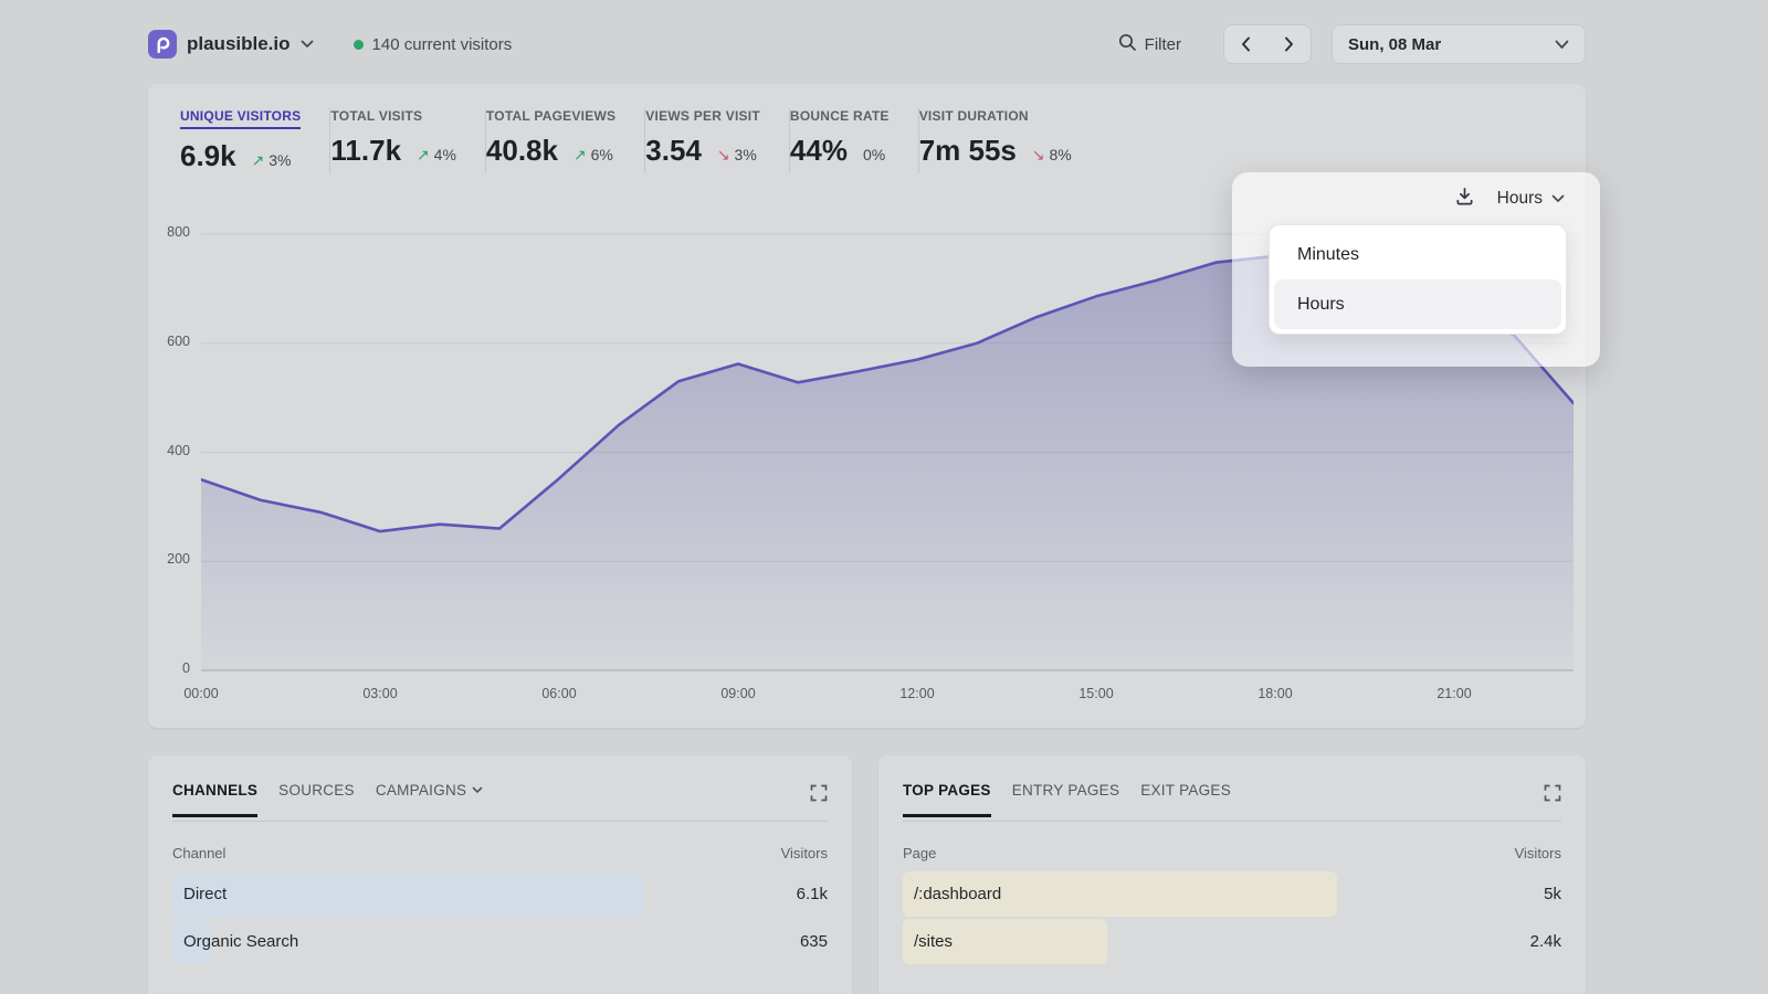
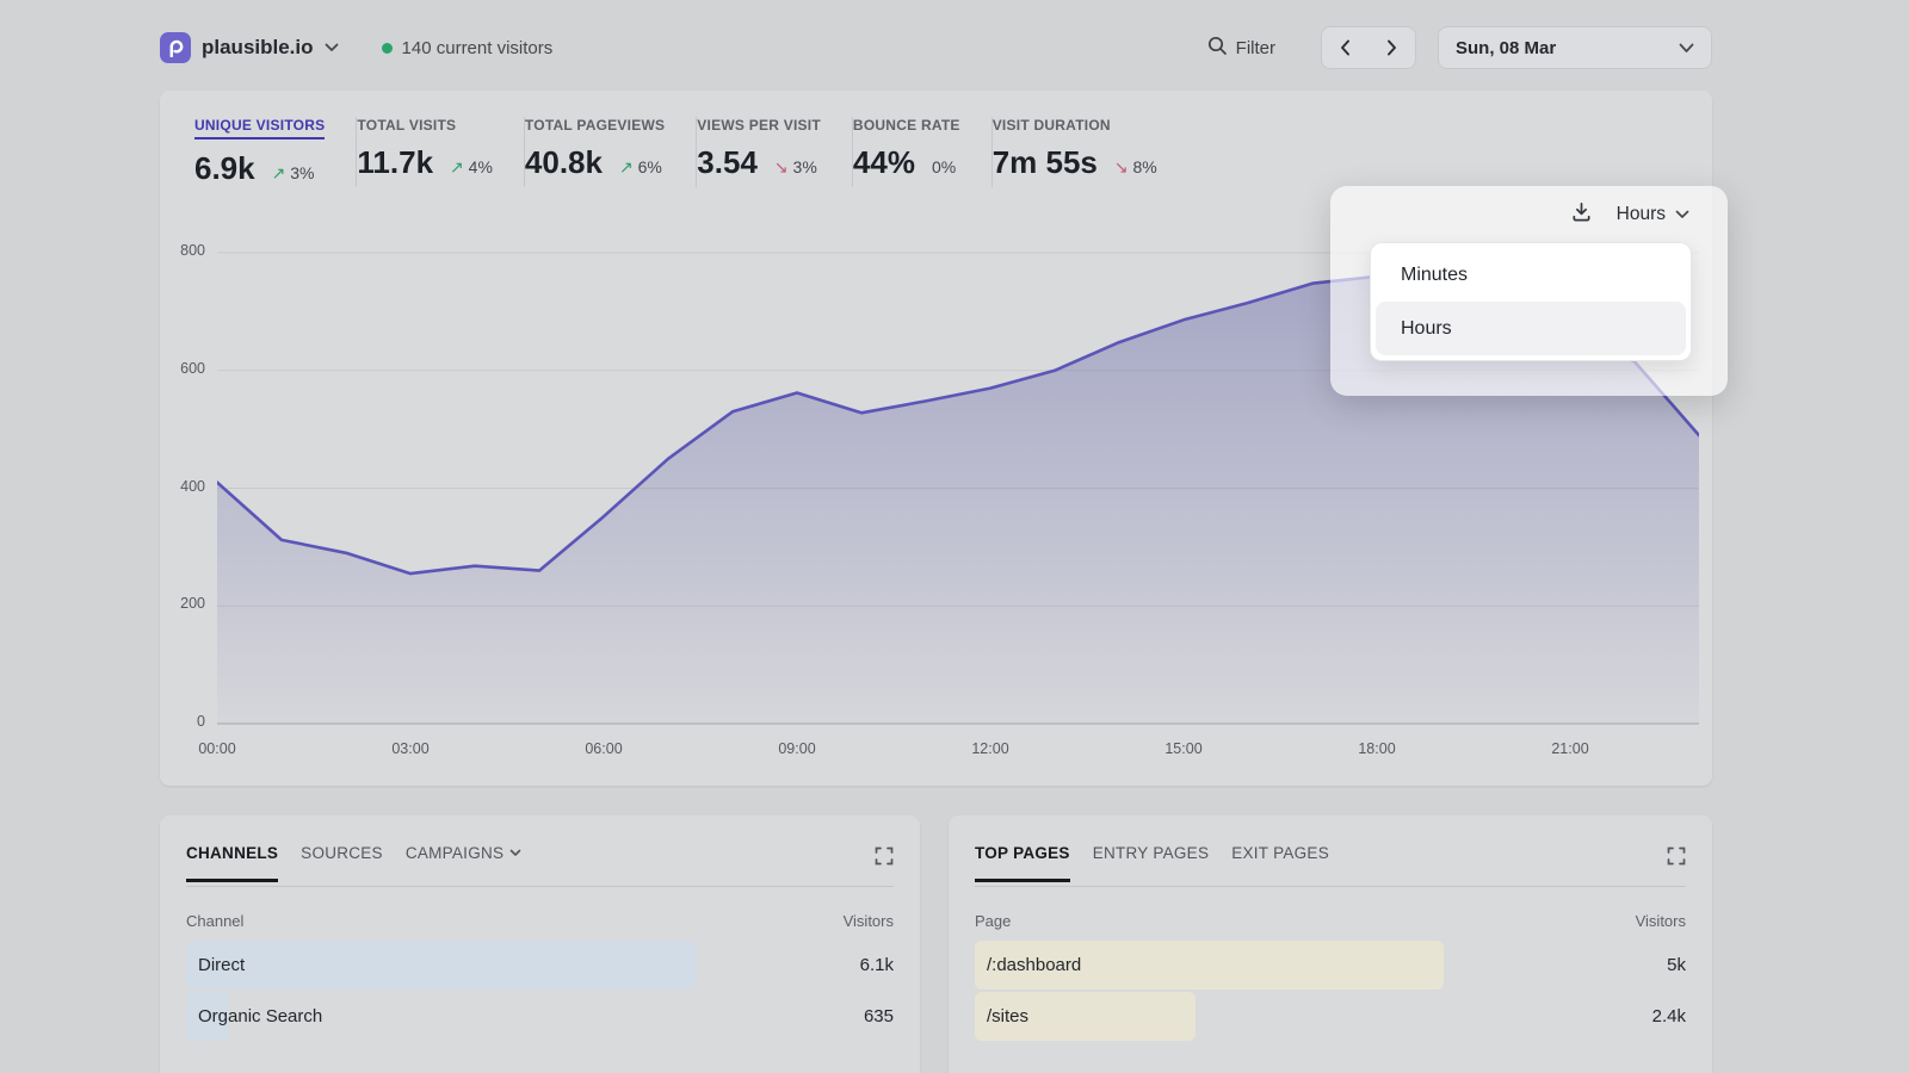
00:00: 350 -> 410
